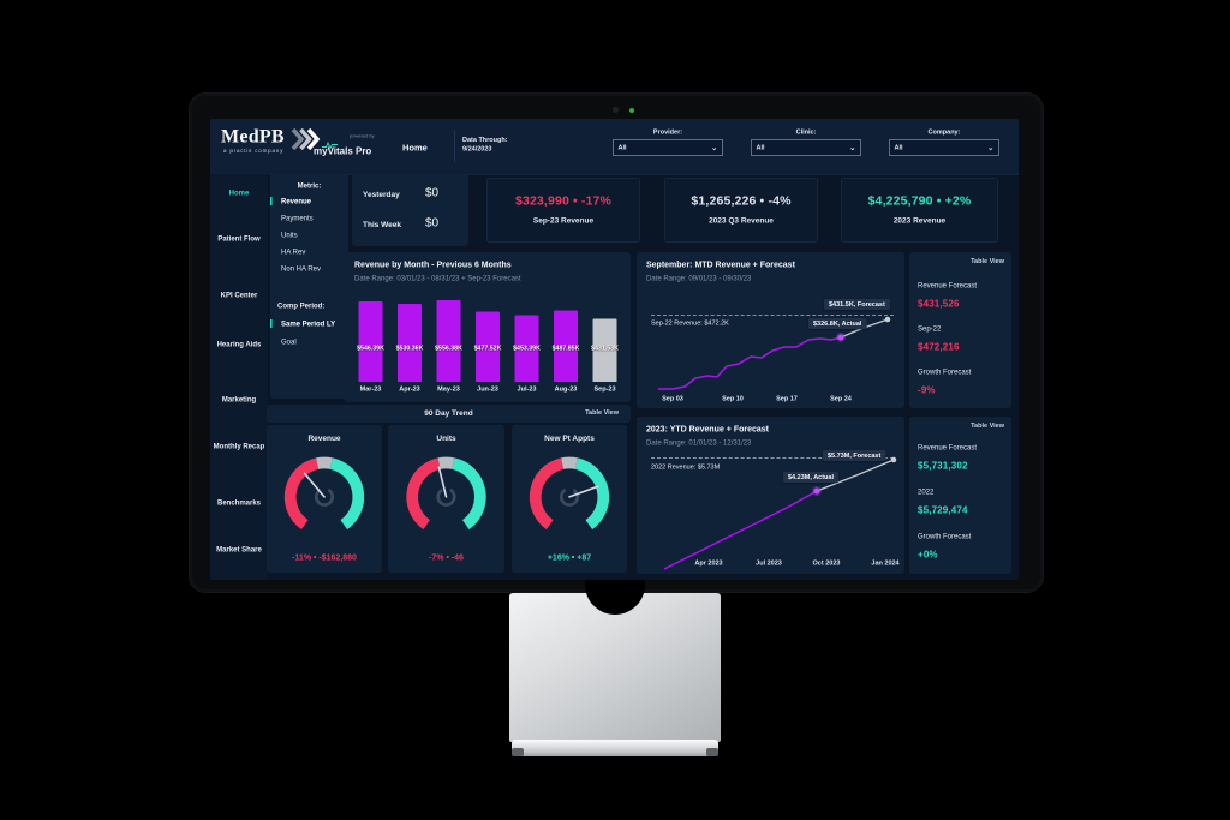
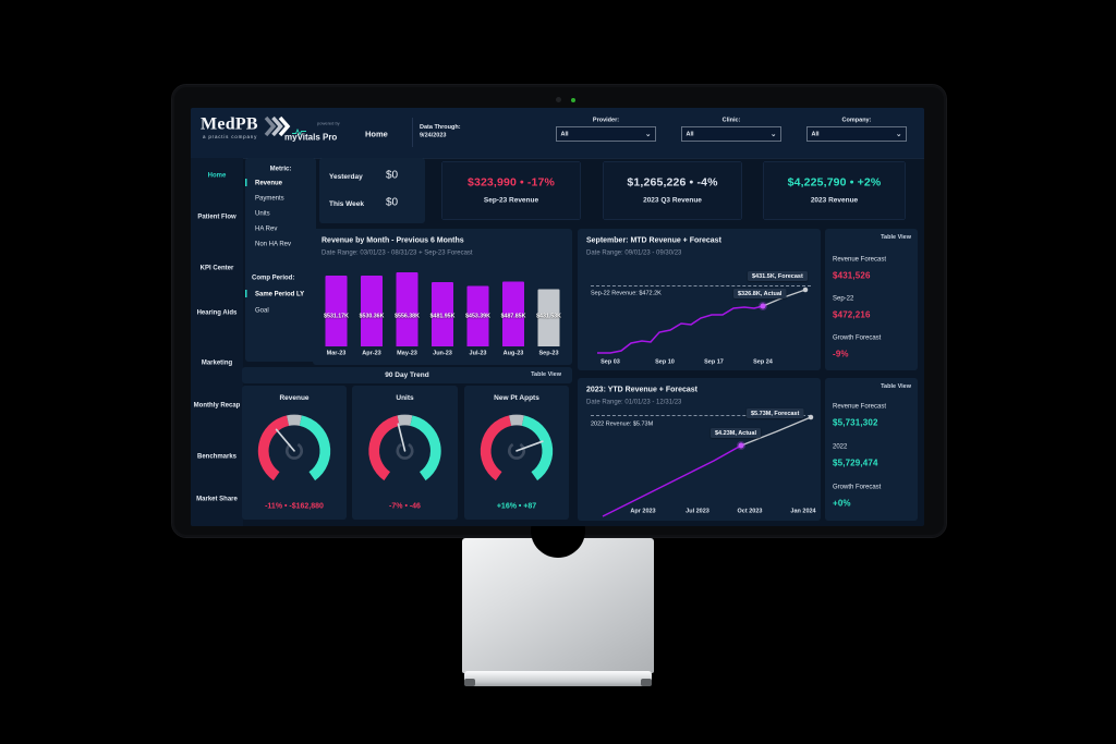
Revenue by Month - Previous 6 Months/Mar-23: $546.39K -> $531.17K
Revenue by Month - Previous 6 Months/Jun-23: $477.52K -> $481.95K
